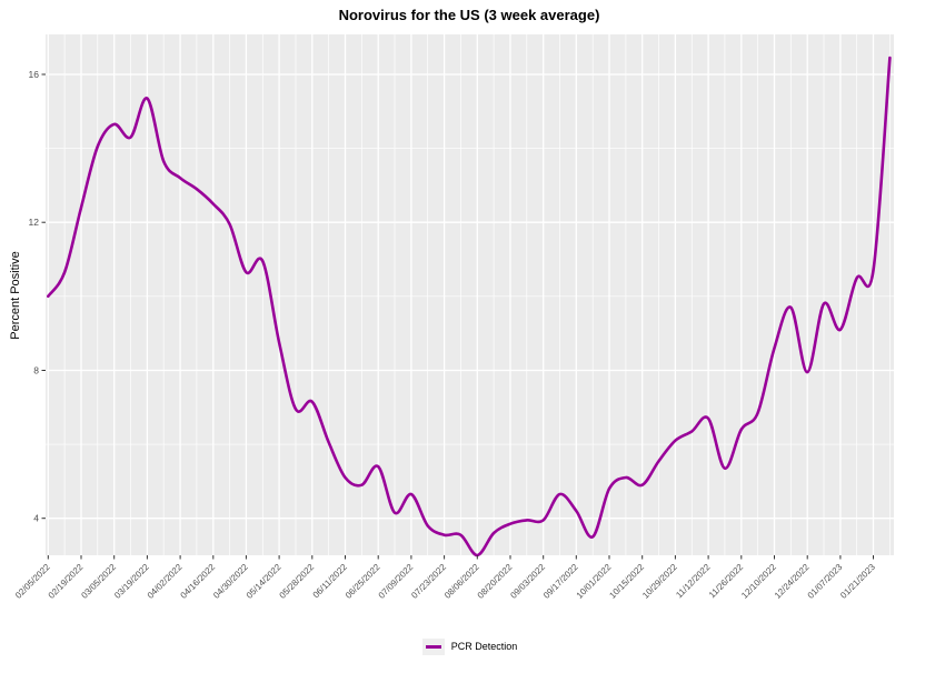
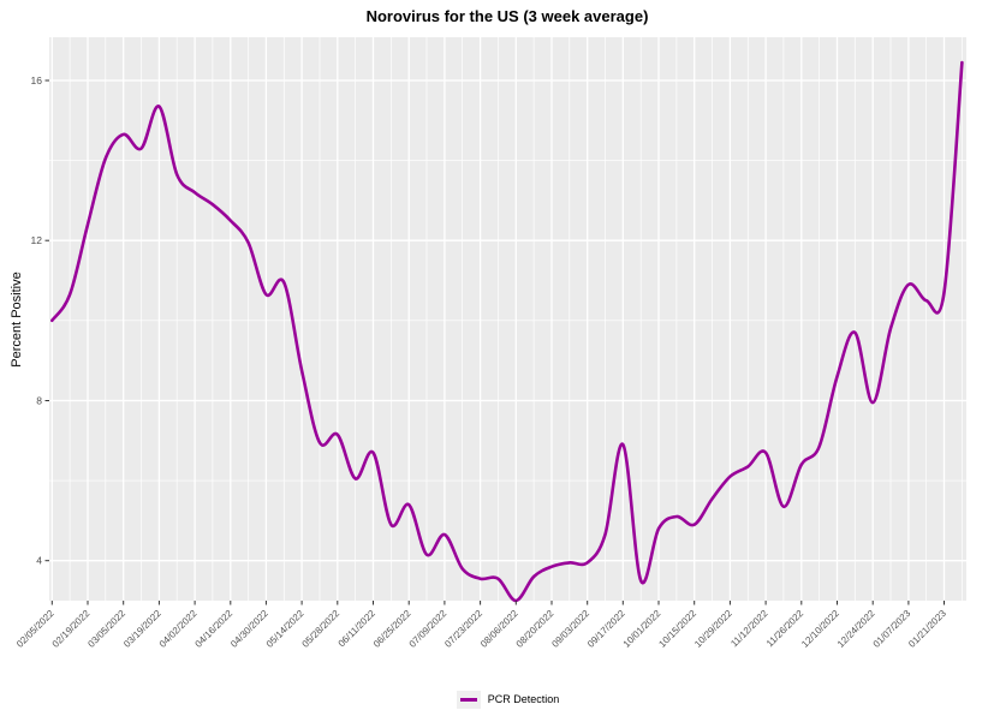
06/11/2022: 5.1 -> 6.7
09/17/2022: 4.2 -> 6.9
01/07/2023: 9.1 -> 10.9
